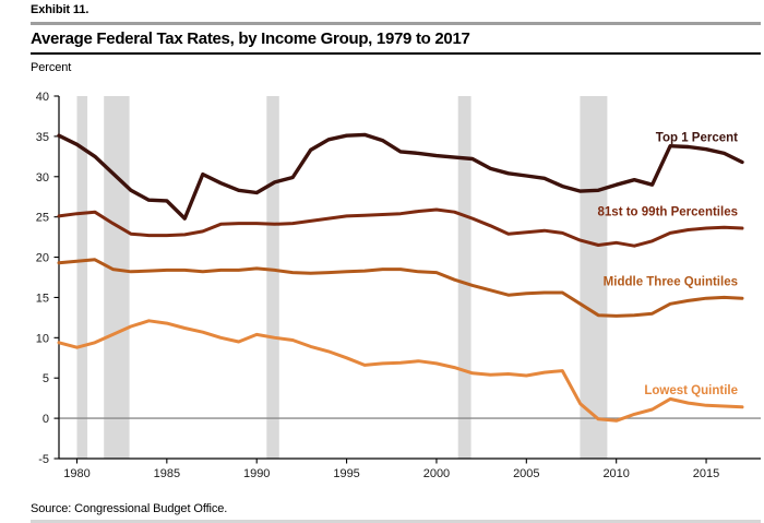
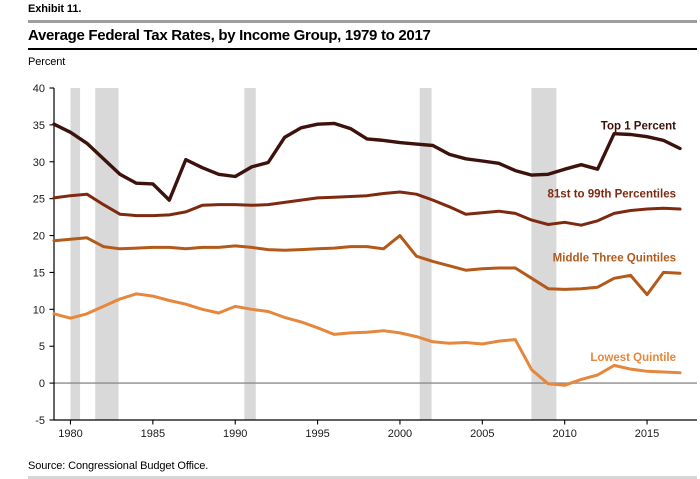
Middle Three Quintiles/2000: 18 -> 20
Middle Three Quintiles/2015: 15 -> 12
